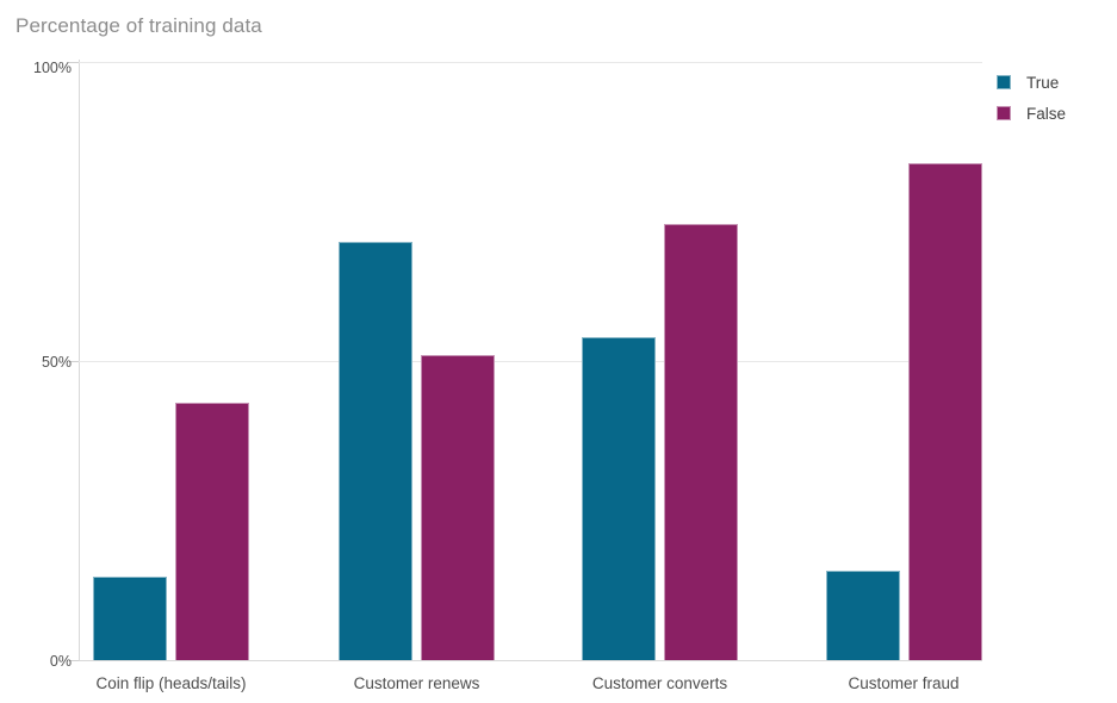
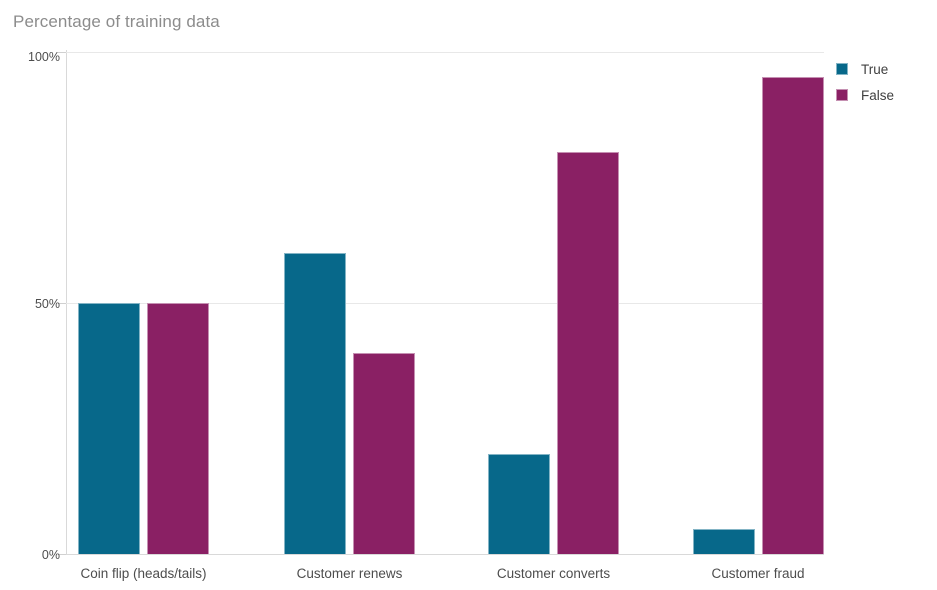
True/Coin flip (heads/tails): 14% -> 50%
False/Coin flip (heads/tails): 43% -> 50%
True/Customer renews: 70% -> 60%
False/Customer renews: 51% -> 40%
True/Customer converts: 54% -> 20%
False/Customer converts: 73% -> 80%
True/Customer fraud: 15% -> 5%
False/Customer fraud: 83% -> 95%
